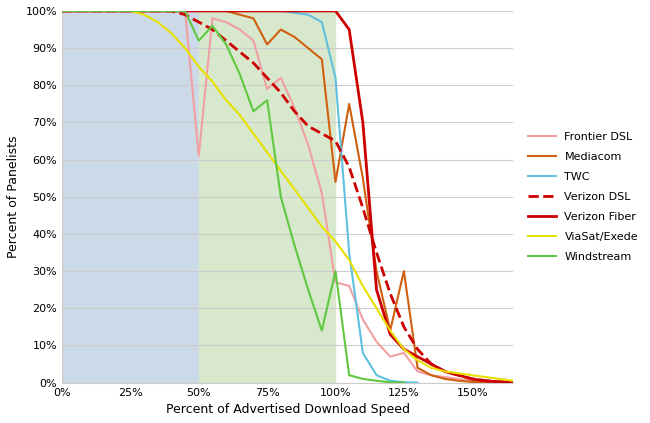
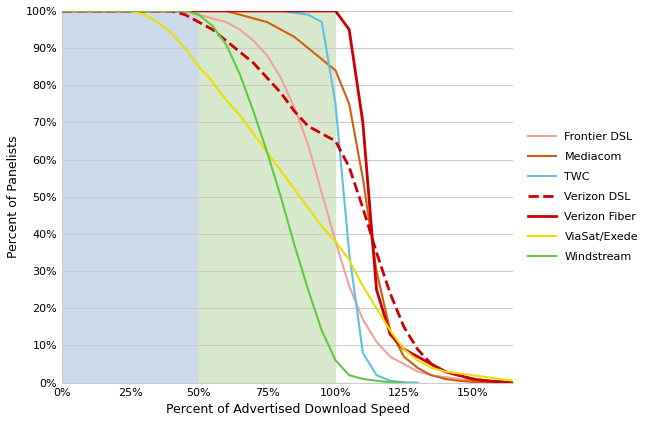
Frontier DSL/50%: 61.0% -> 99.0%
Windstream/50%: 92.0% -> 99.0%
Frontier DSL/75%: 79.0% -> 88.0%
Mediacom/75%: 91.0% -> 97.0%
Windstream/75%: 76.0% -> 62.0%
Frontier DSL/100%: 27.0% -> 38.0%
Mediacom/100%: 54.0% -> 84.0%
TWC/100%: 82.0% -> 75.0%
Windstream/100%: 30.0% -> 6.0%
Frontier DSL/125%: 8.0% -> 5.0%
Mediacom/125%: 30.0% -> 7.0%
